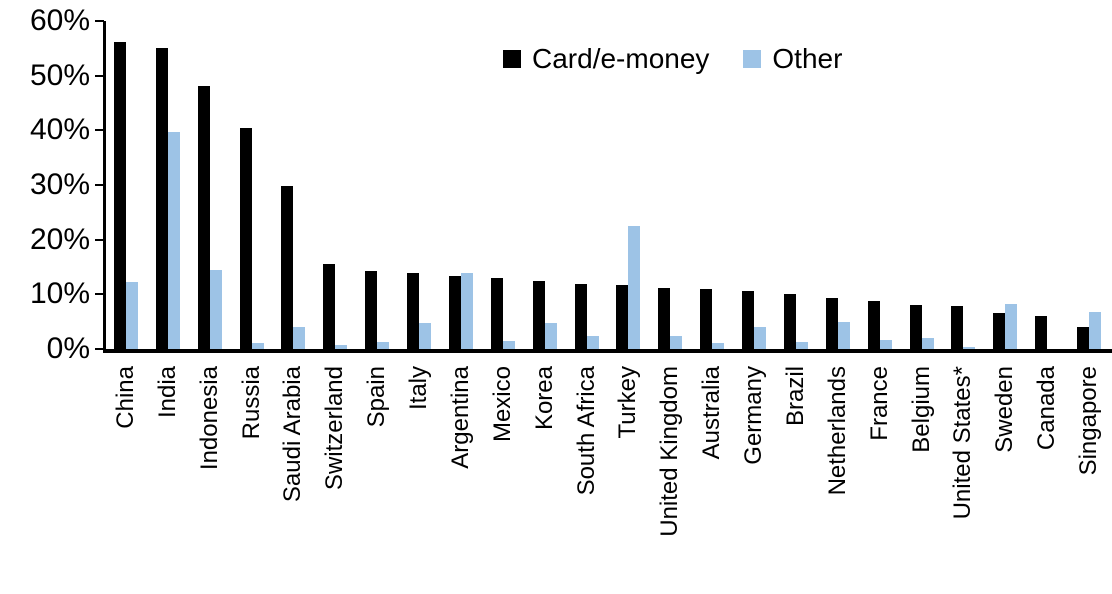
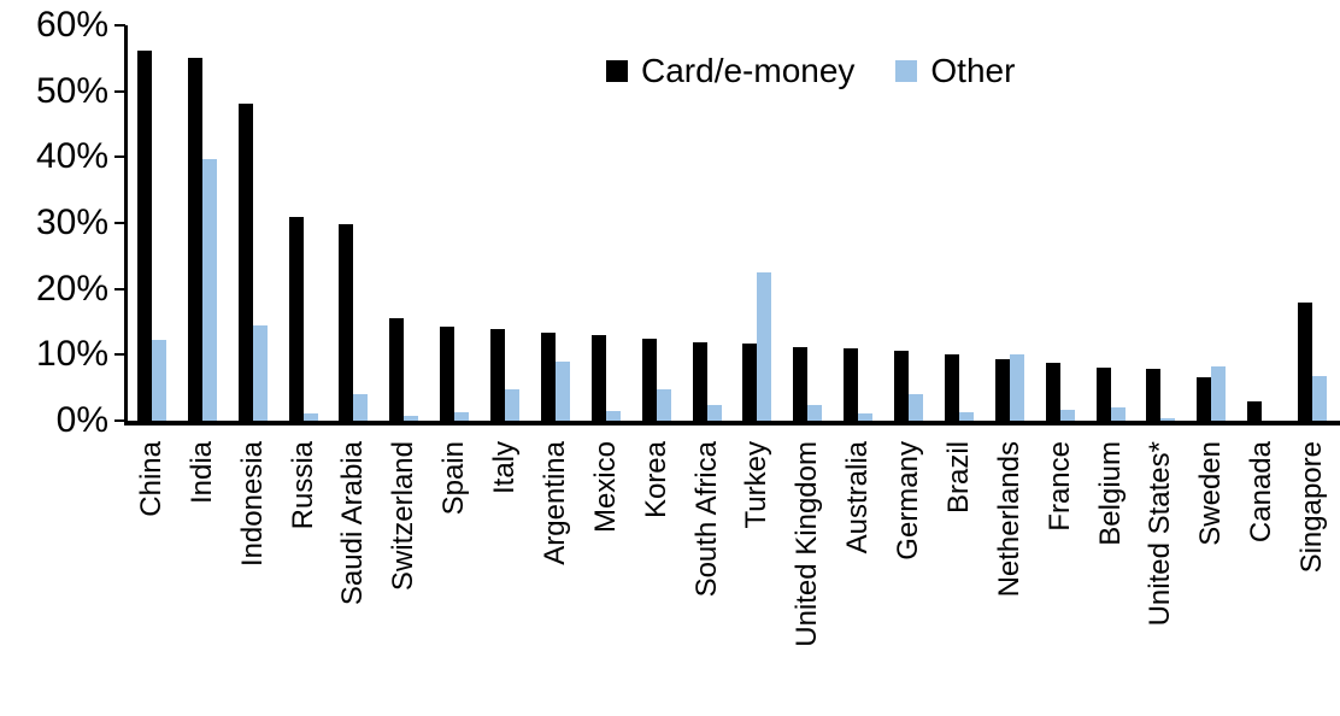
Card/e-money/Russia: 40% -> 31%
Other/Argentina: 14% -> 9%
Other/Netherlands: 5% -> 10%
Card/e-money/Canada: 6% -> 3%
Card/e-money/Singapore: 4% -> 18%
